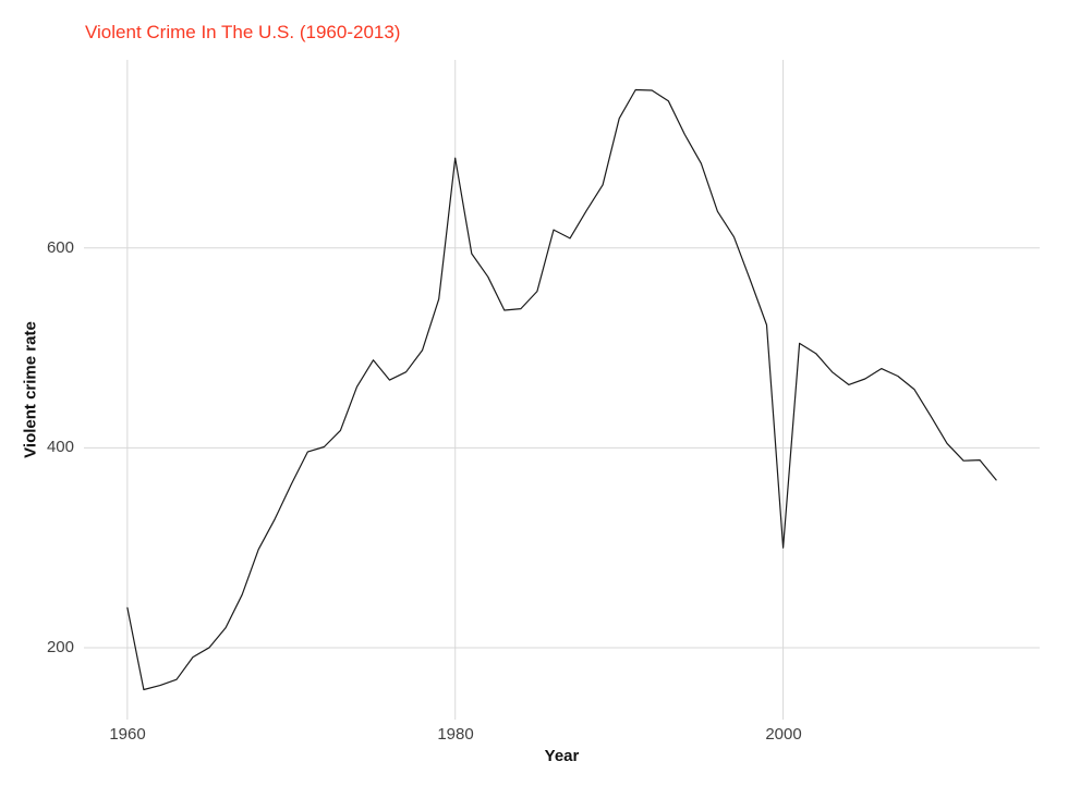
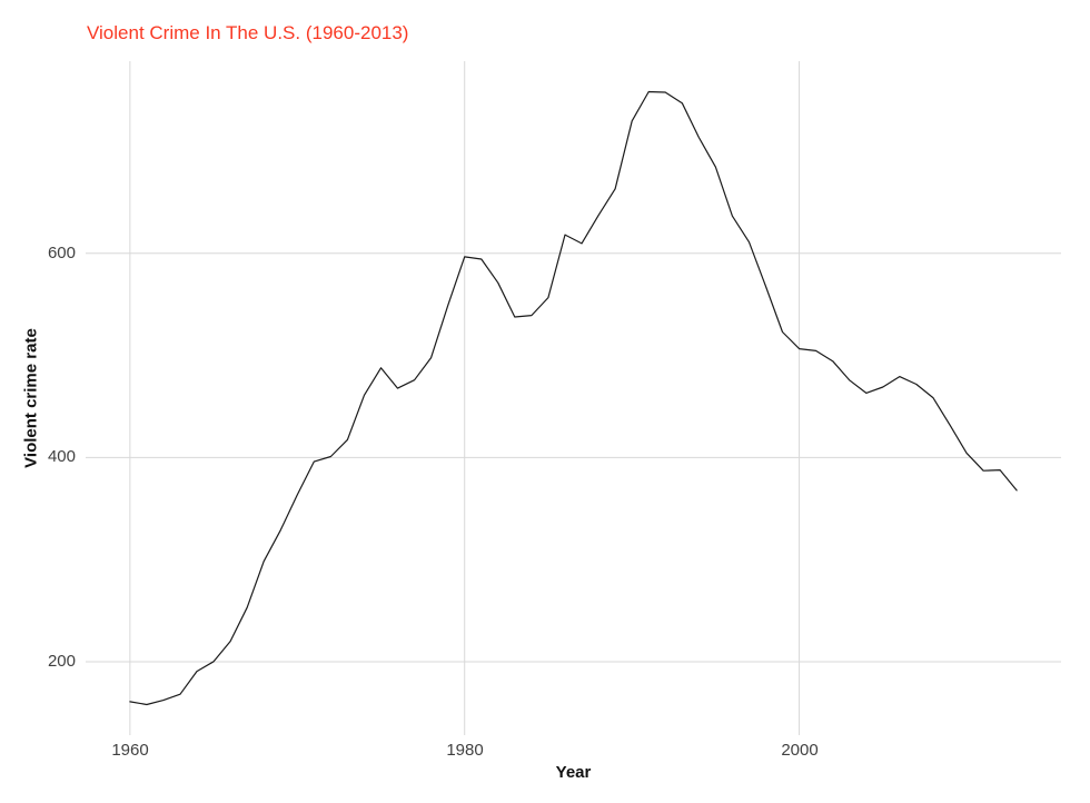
1960: 240 -> 160
1980: 690 -> 600
2000: 300 -> 510
